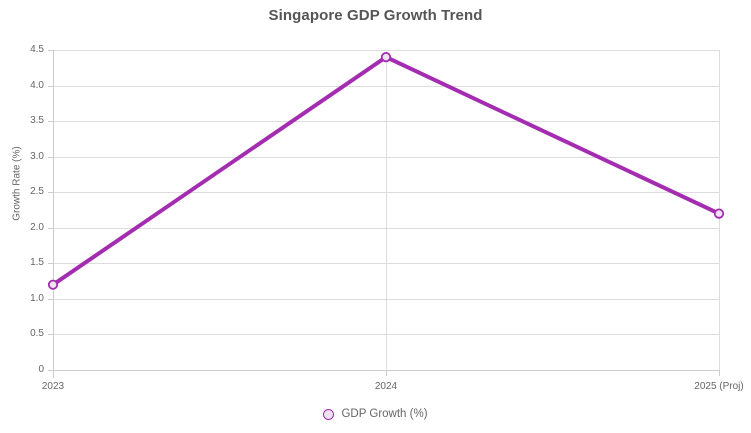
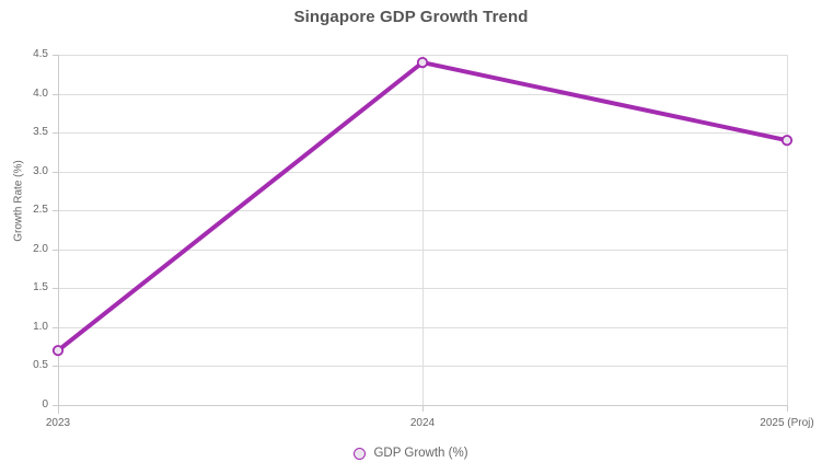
2023: 1.2 -> 0.7
2025 (Proj): 2.2 -> 3.4
